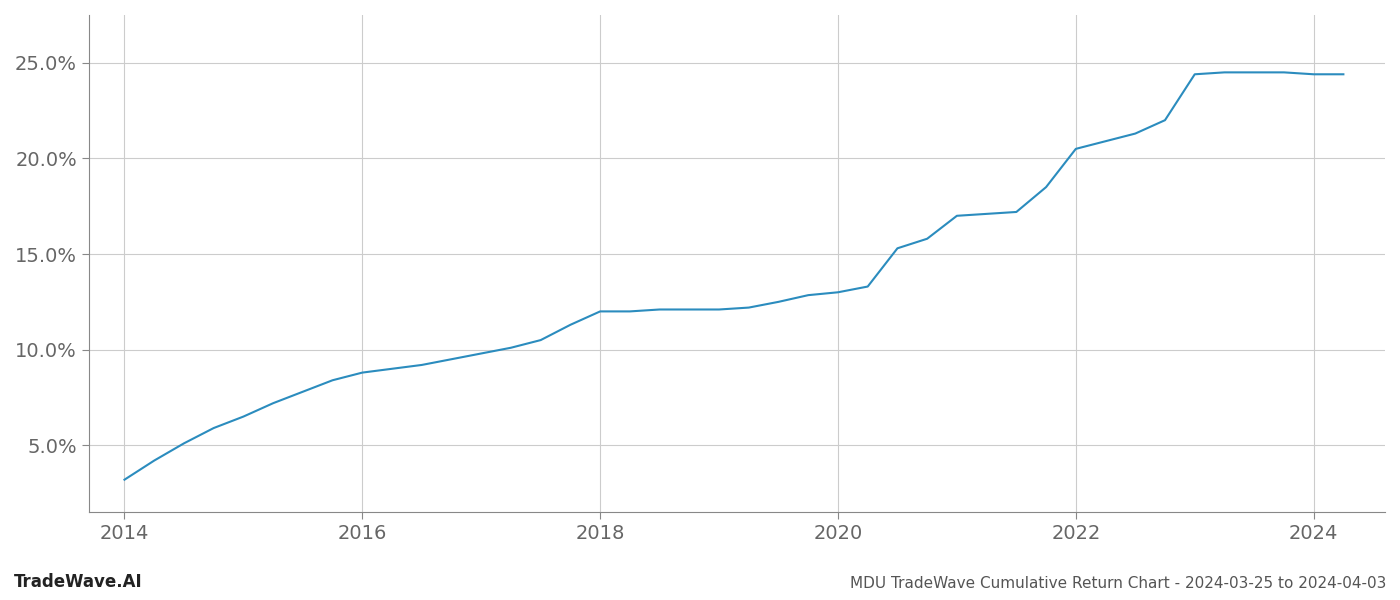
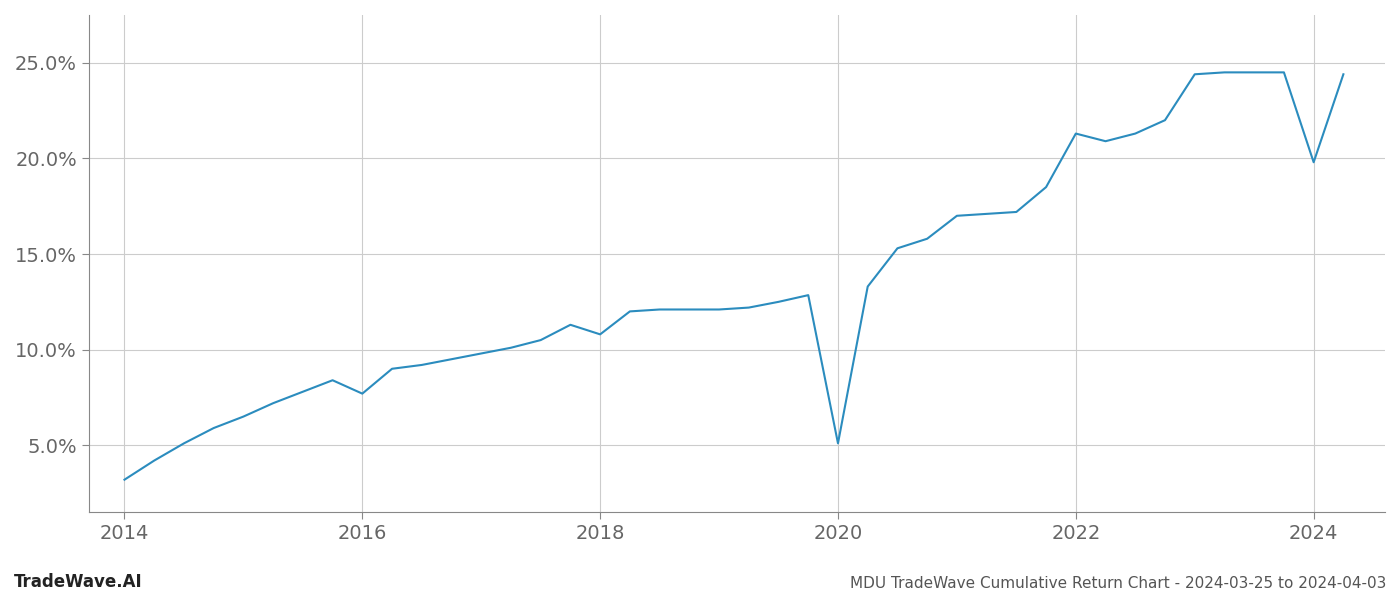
2016: 8.8% -> 7.7%
2018: 12.0% -> 10.8%
2020: 13.0% -> 5.1%
2022: 20.5% -> 21.3%
2024: 24.4% -> 19.8%
